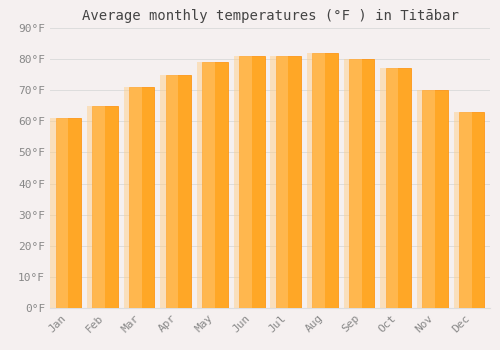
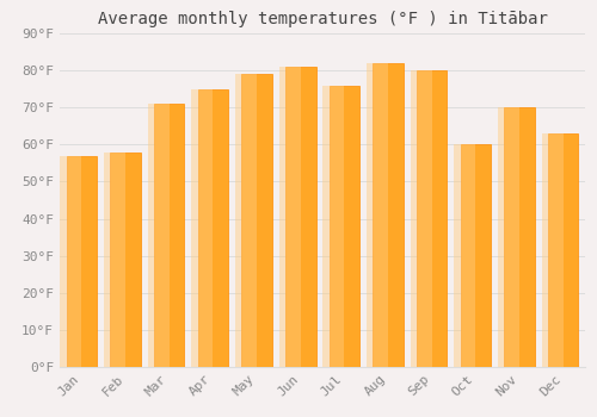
Jan: 61°F -> 57°F
Feb: 65°F -> 58°F
Jul: 81°F -> 76°F
Oct: 77°F -> 60°F
